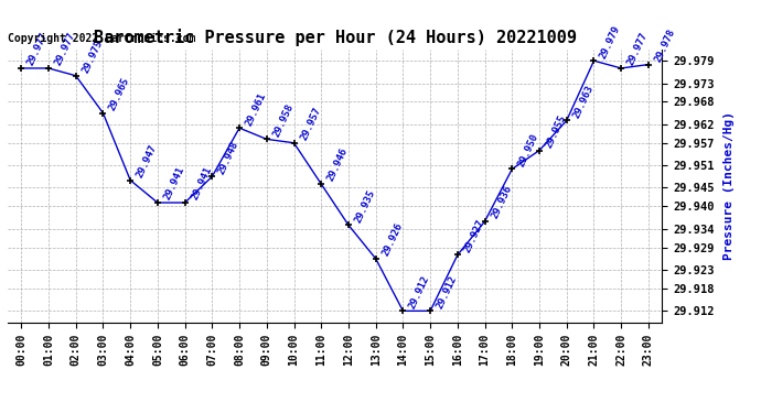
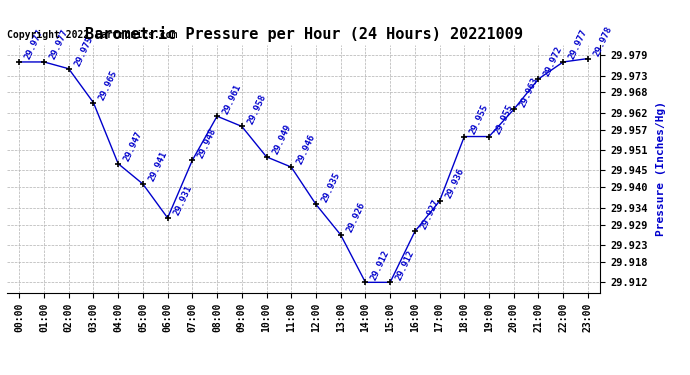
06:00: 29.941 -> 29.931
10:00: 29.957 -> 29.949
18:00: 29.950 -> 29.955
21:00: 29.979 -> 29.972
